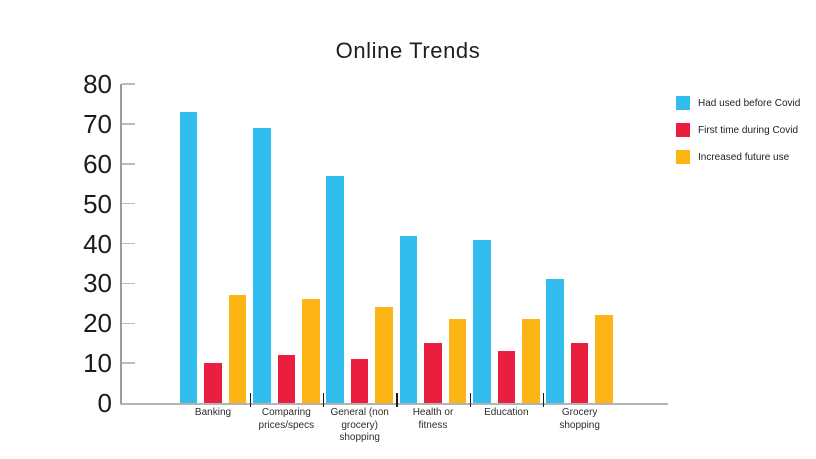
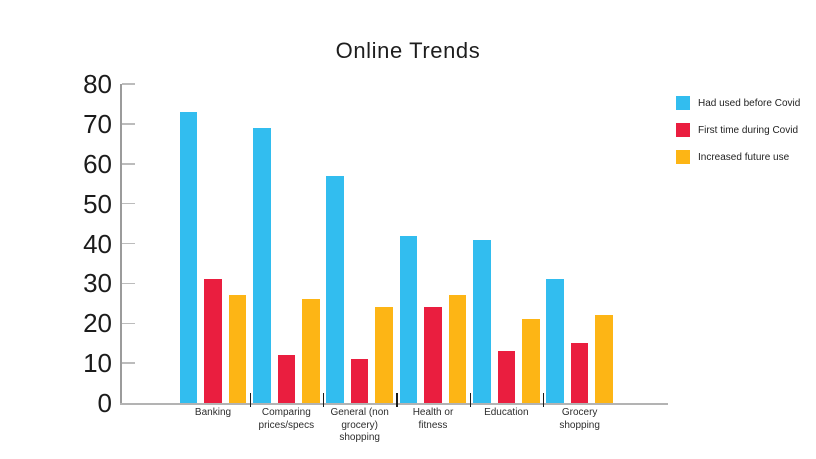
First time during Covid/Banking: 10 -> 31
First time during Covid/Health or fitness: 15 -> 24
Increased future use/Health or fitness: 21 -> 27
